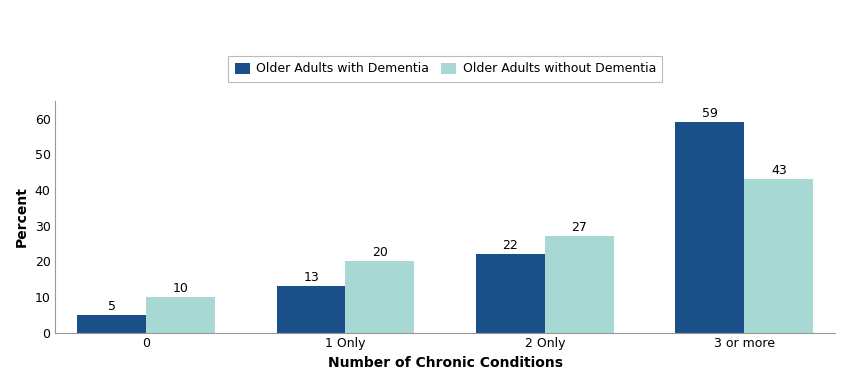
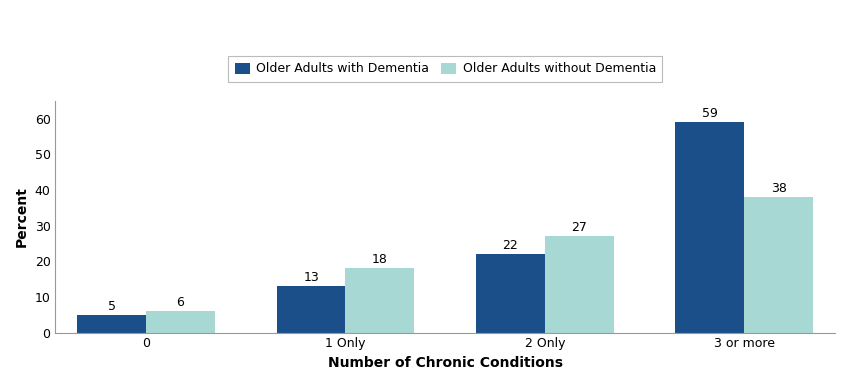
Older Adults without Dementia/0: 10 -> 6
Older Adults without Dementia/1 Only: 20 -> 18
Older Adults without Dementia/3 or more: 43 -> 38
